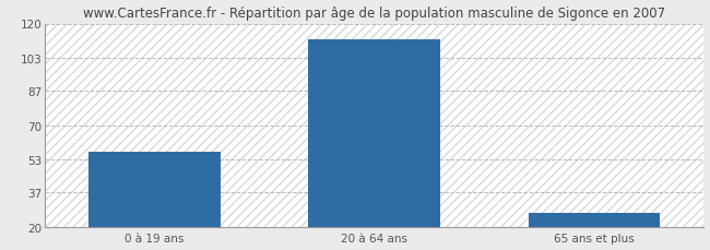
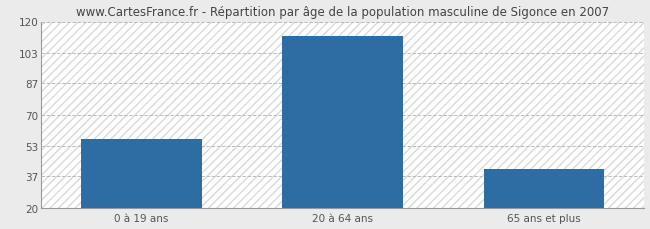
65 ans et plus: 27 -> 41
